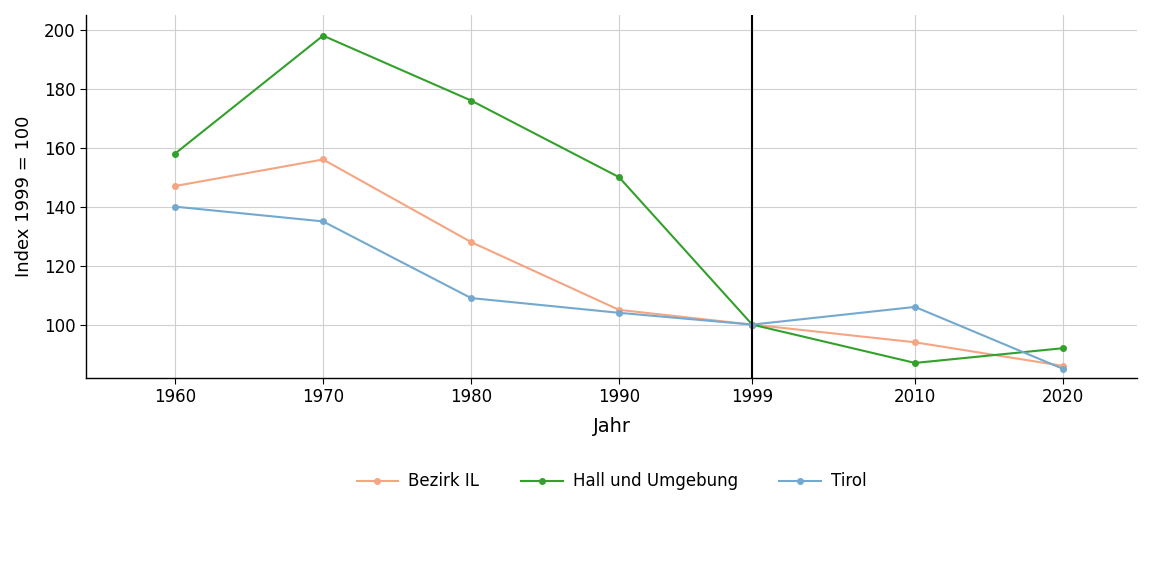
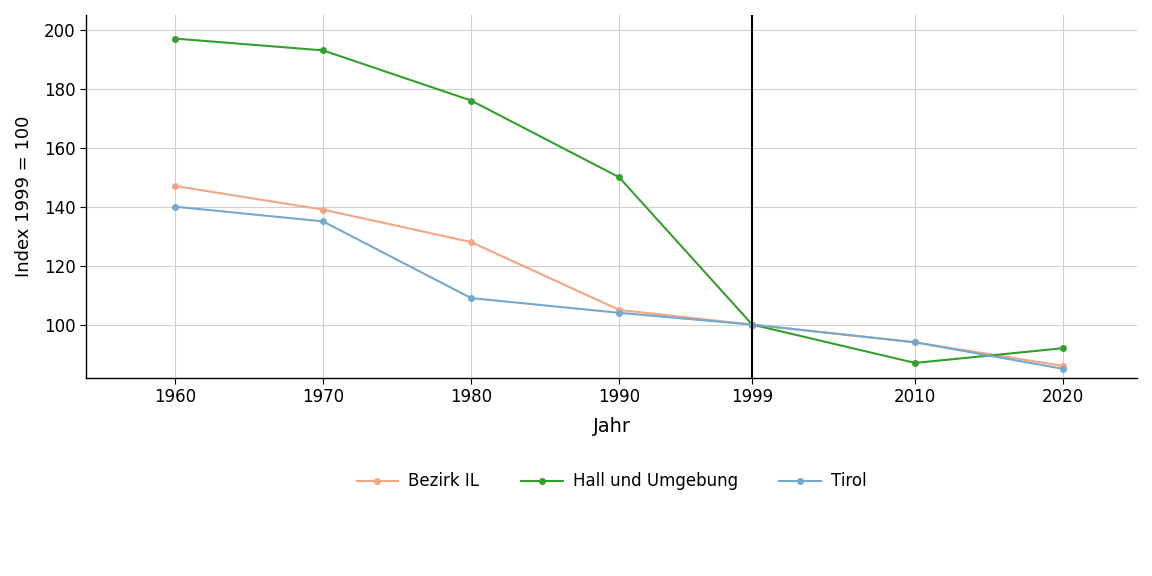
Hall und Umgebung/1960: 158 -> 197
Bezirk IL/1970: 156 -> 139
Hall und Umgebung/1970: 198 -> 193
Tirol/2010: 106 -> 94
